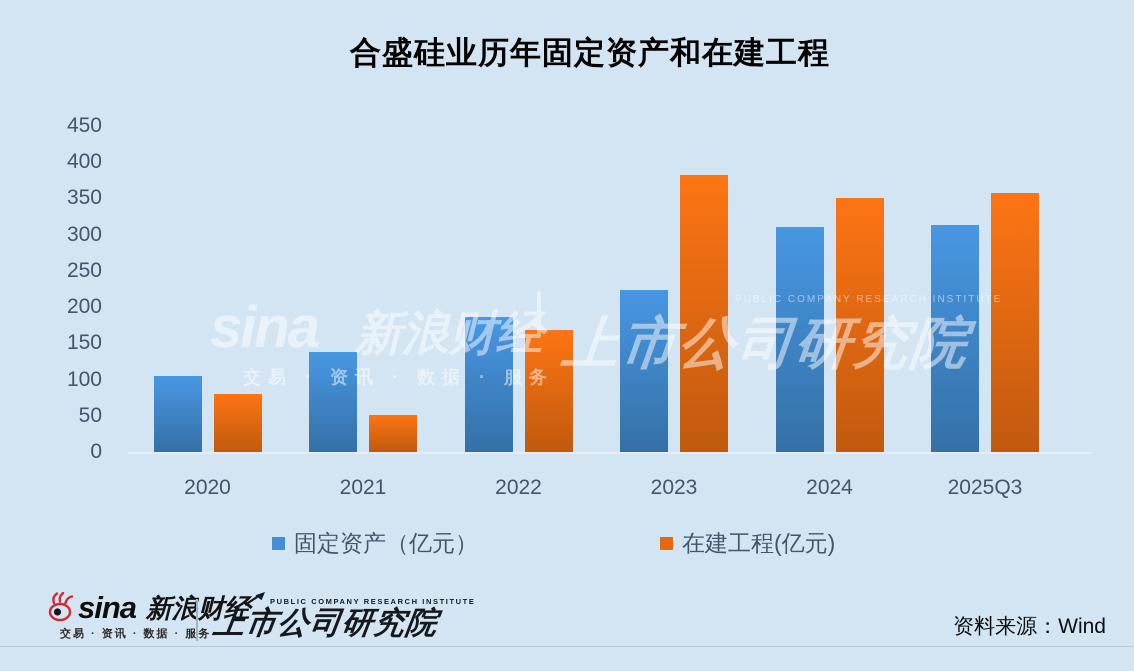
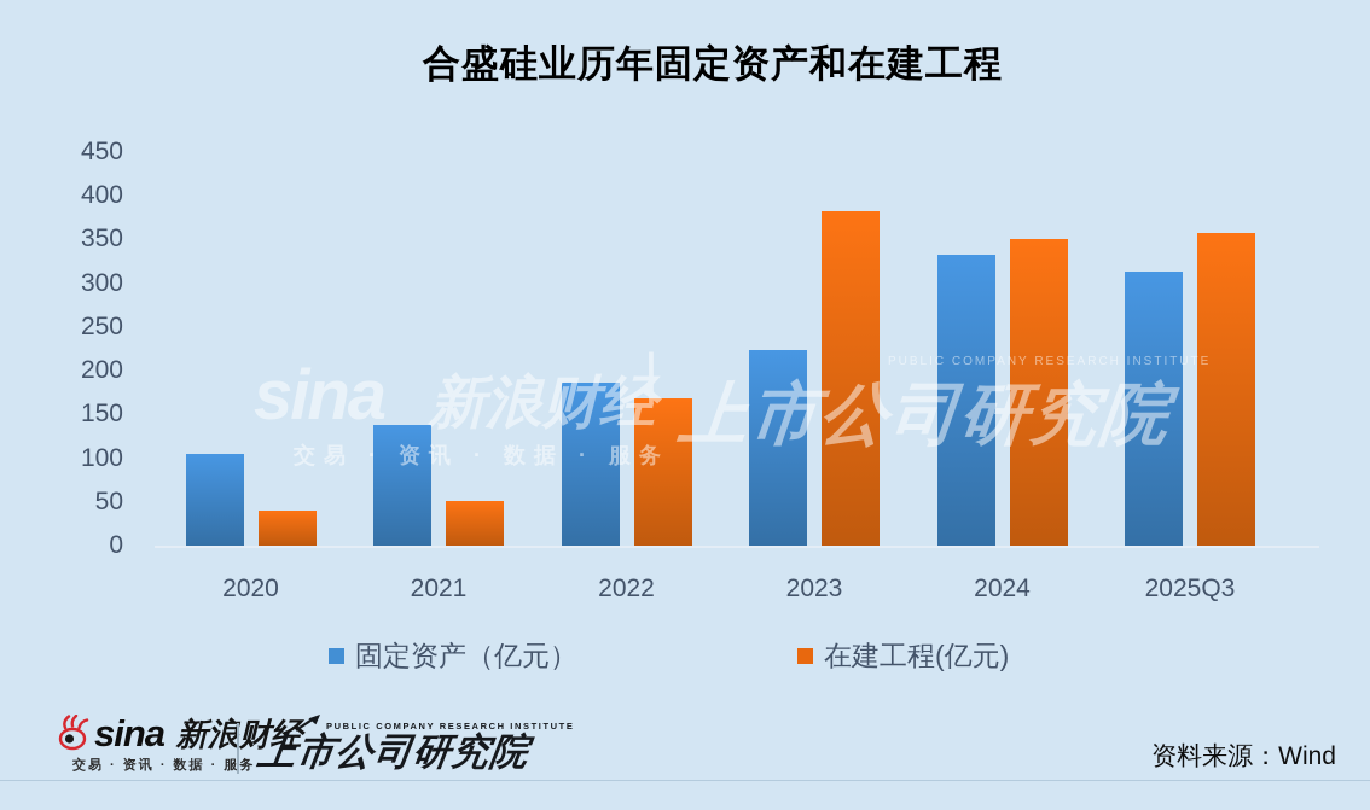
在建工程(亿元)/2020: 80 -> 40
固定资产（亿元）/2024: 310 -> 330
